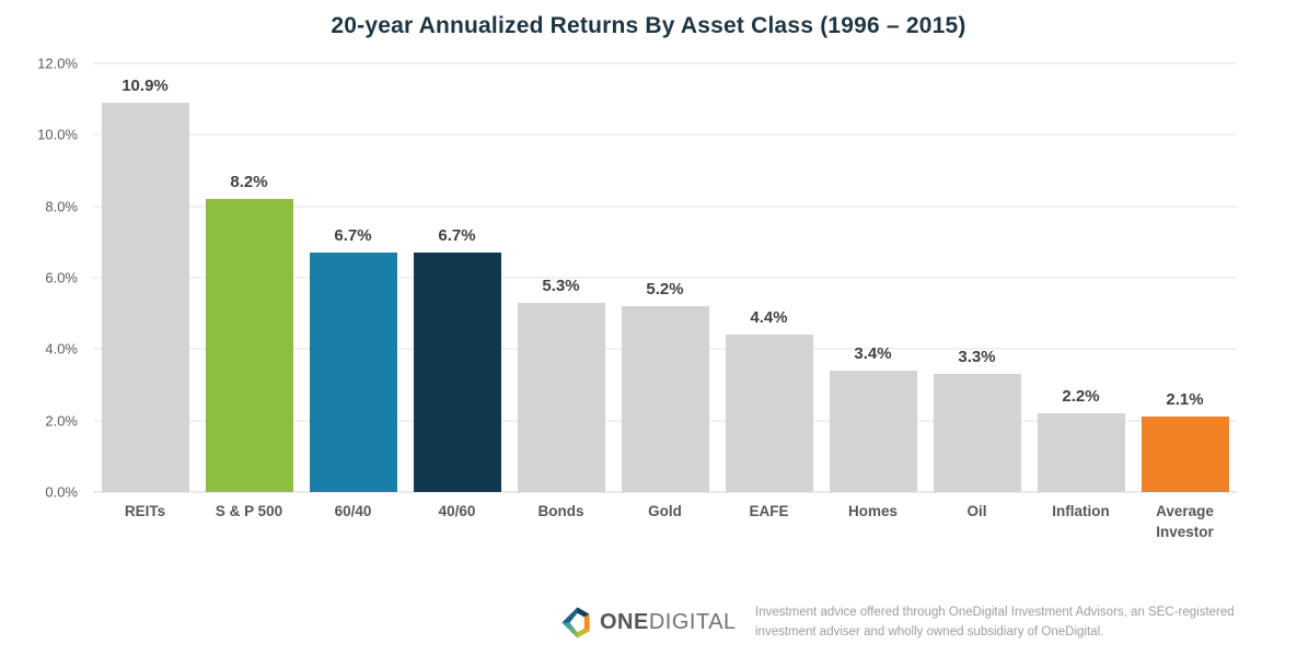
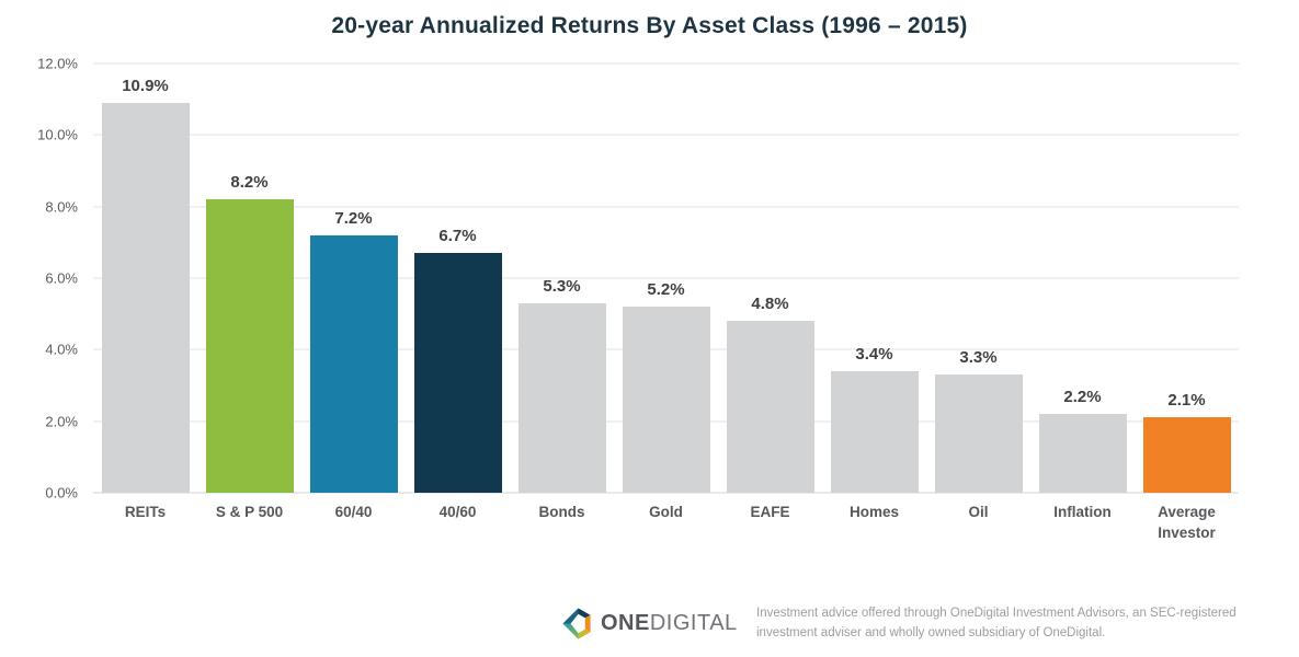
60/40: 6.7% -> 7.2%
EAFE: 4.4% -> 4.8%
